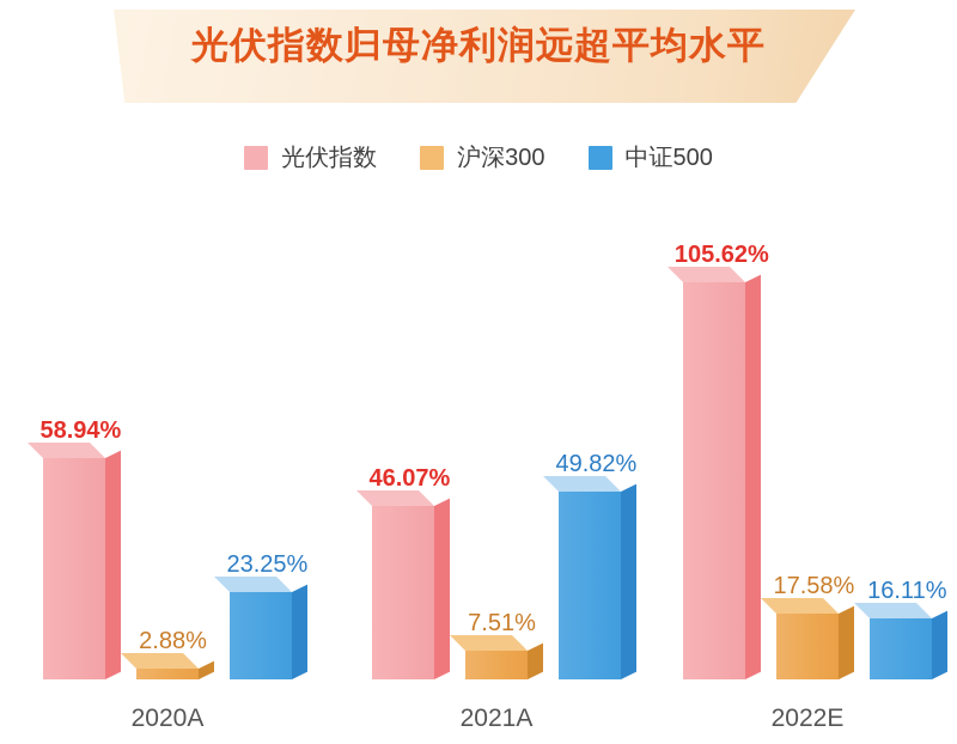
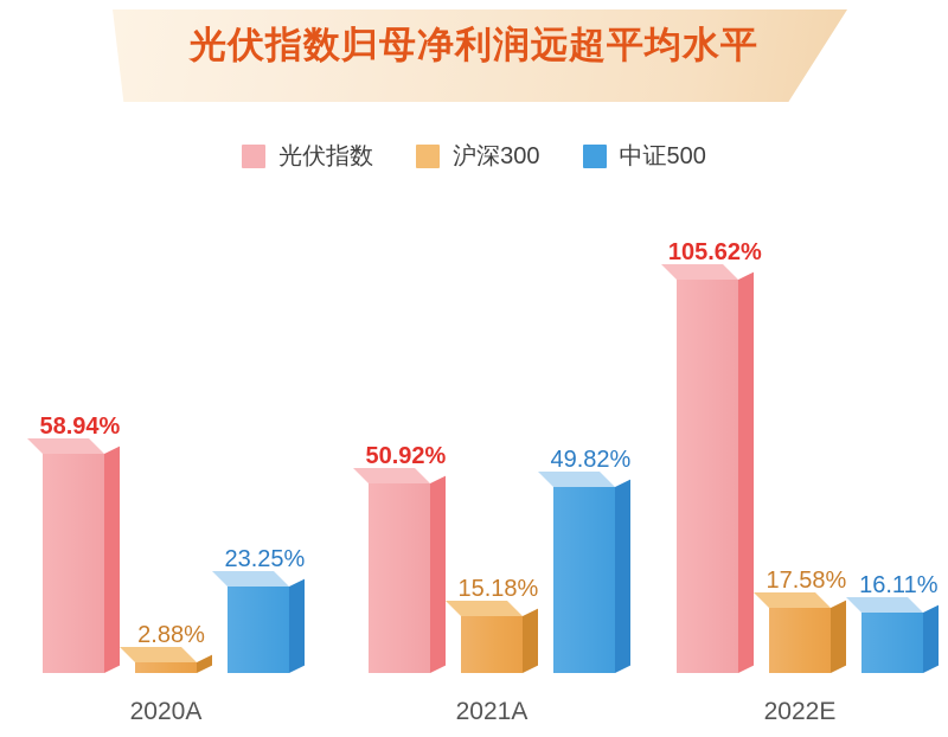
光伏指数/2021A: 46.07% -> 50.92%
沪深300/2021A: 7.51% -> 15.18%
